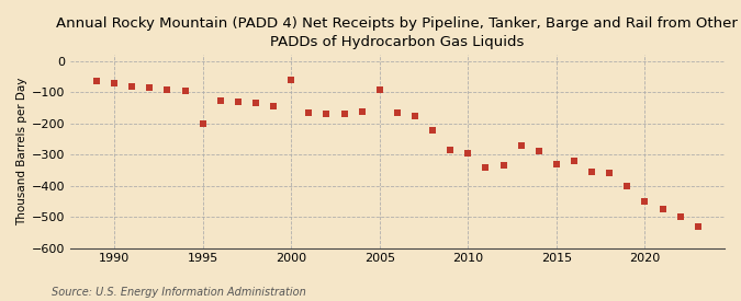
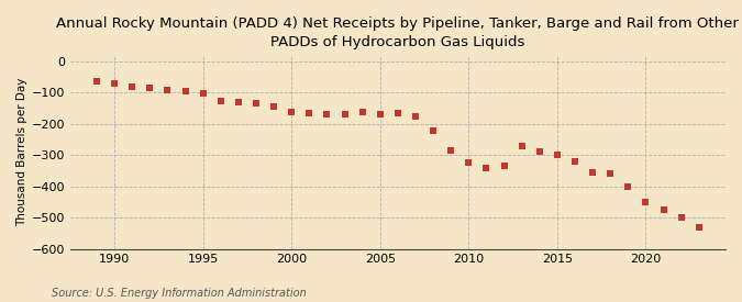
1995: -200 -> -102
2000: -60 -> -160
2005: -90 -> -170
2010: -295 -> -325
2015: -330 -> -300
